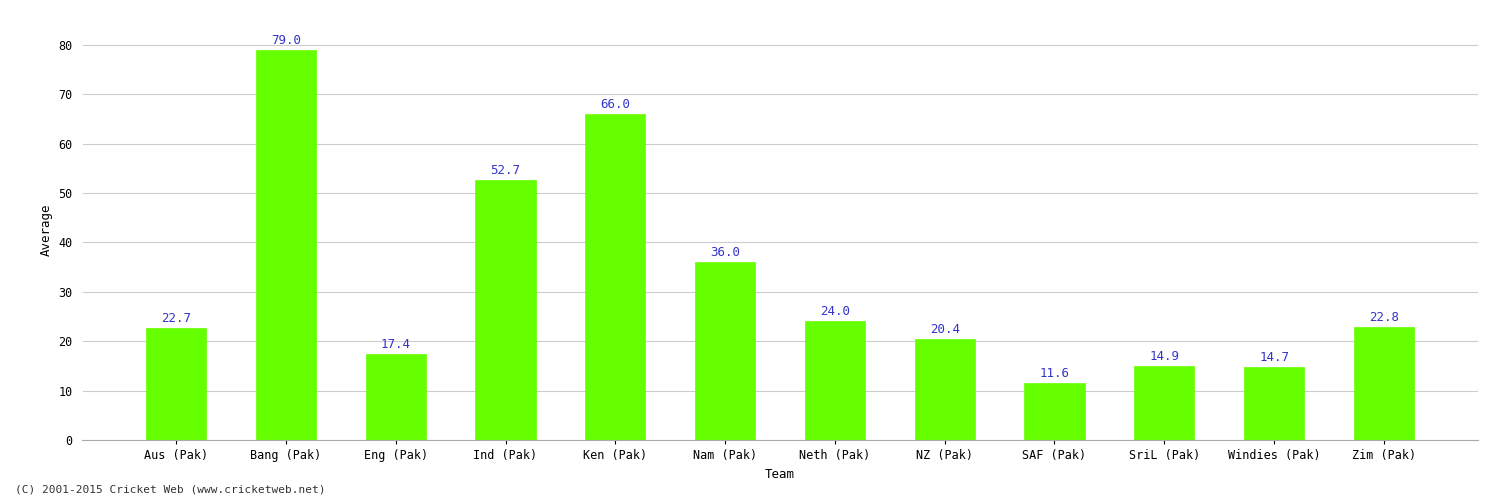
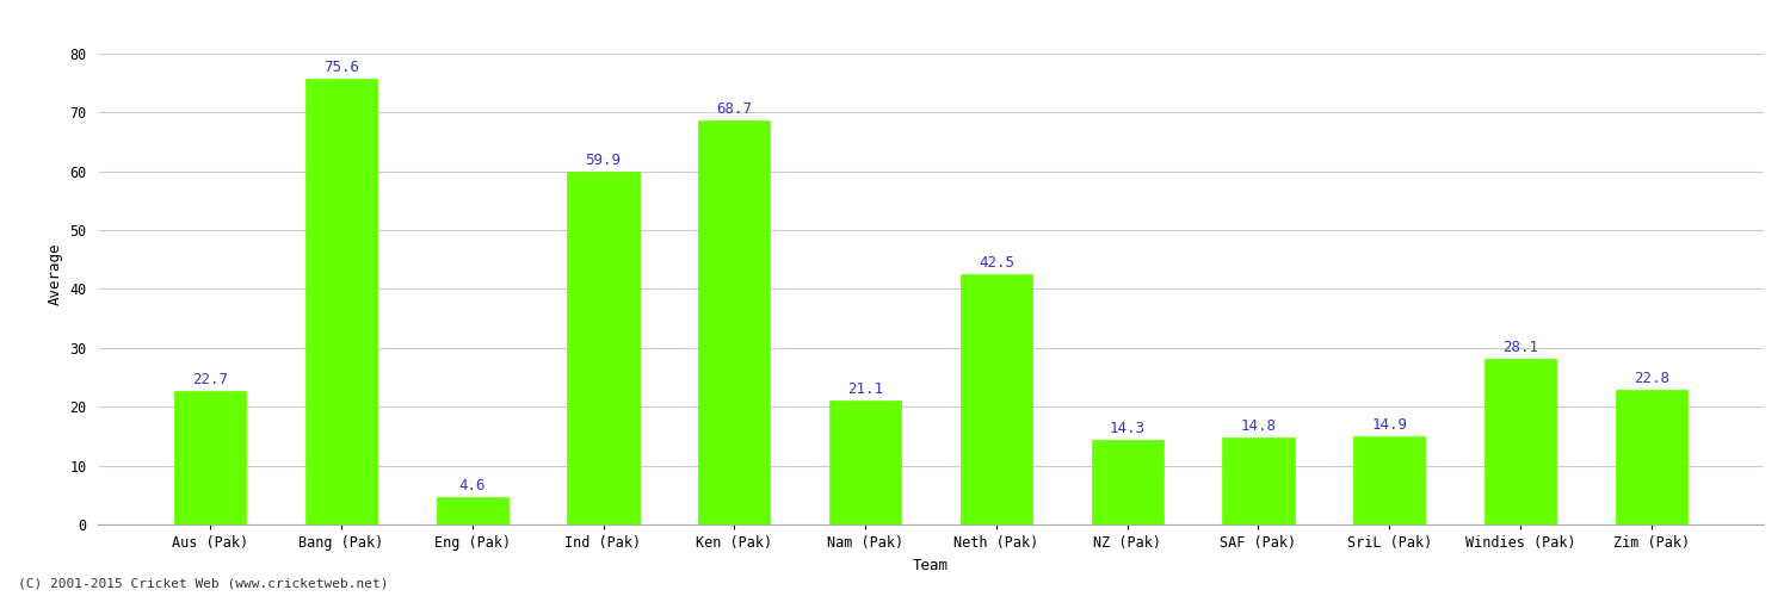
Bang (Pak): 79.0 -> 75.6
Eng (Pak): 17.4 -> 4.6
Ind (Pak): 52.7 -> 59.9
Ken (Pak): 66.0 -> 68.7
Nam (Pak): 36.0 -> 21.1
Neth (Pak): 24.0 -> 42.5
NZ (Pak): 20.4 -> 14.3
SAF (Pak): 11.6 -> 14.8
Windies (Pak): 14.7 -> 28.1
